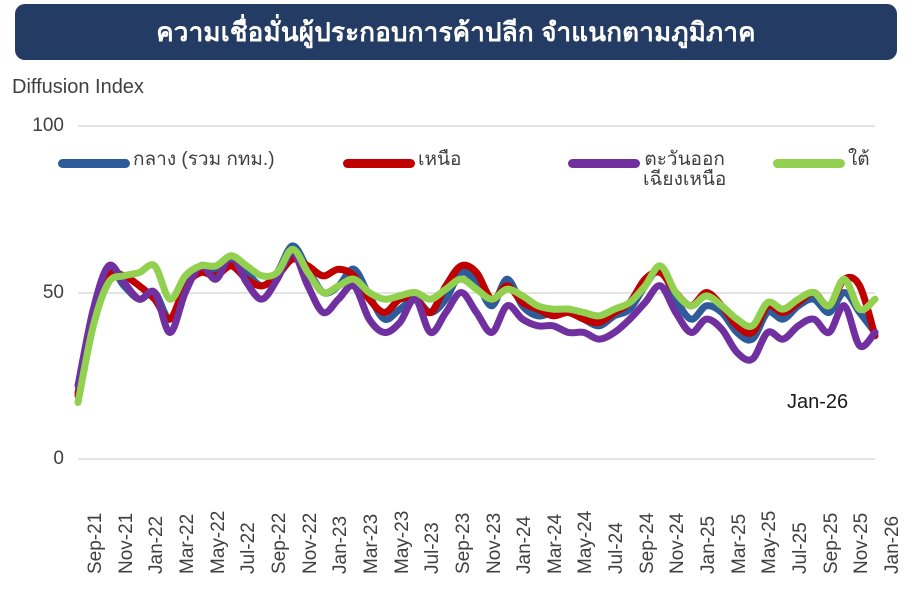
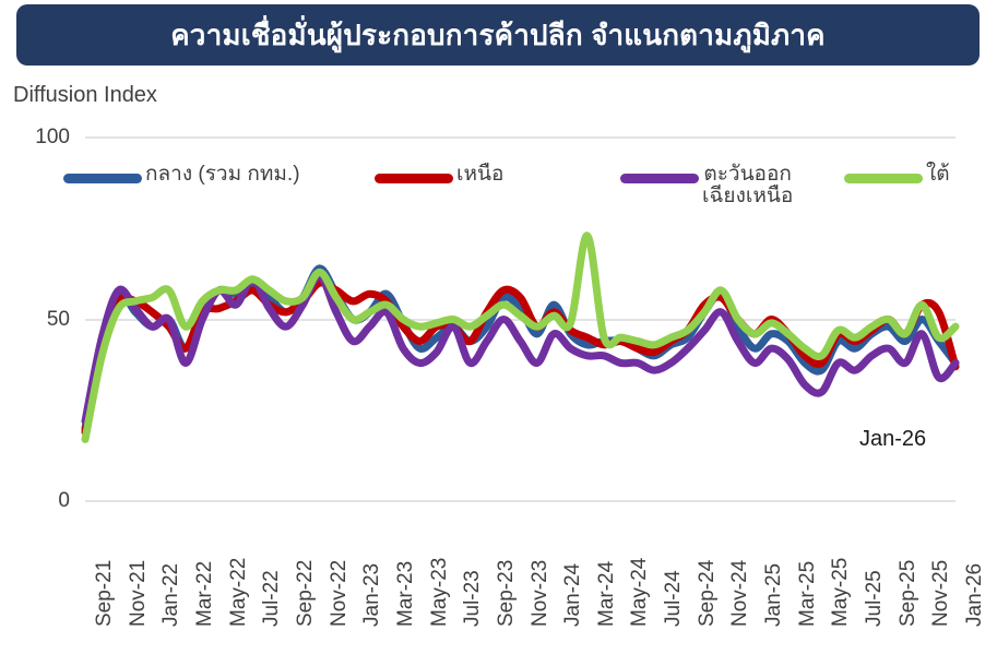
เหนือ/May-22: 56 -> 53
ใต้/Mar-24: 46 -> 73
